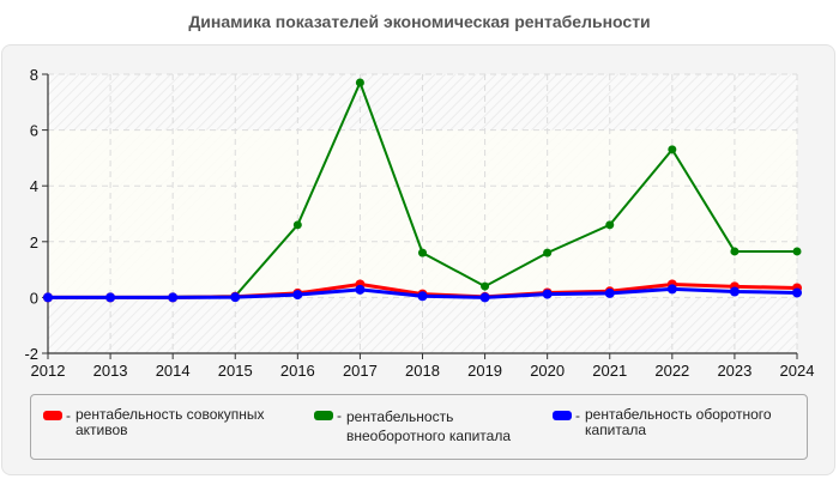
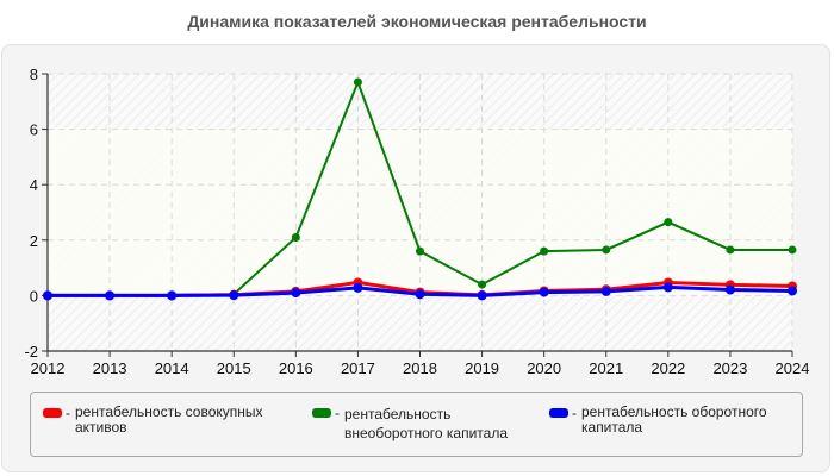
рентабельность внеоборотного капитала/2016: 2.6 -> 2.1
рентабельность внеоборотного капитала/2021: 2.6 -> 1.6
рентабельность внеоборотного капитала/2022: 5.3 -> 2.6
